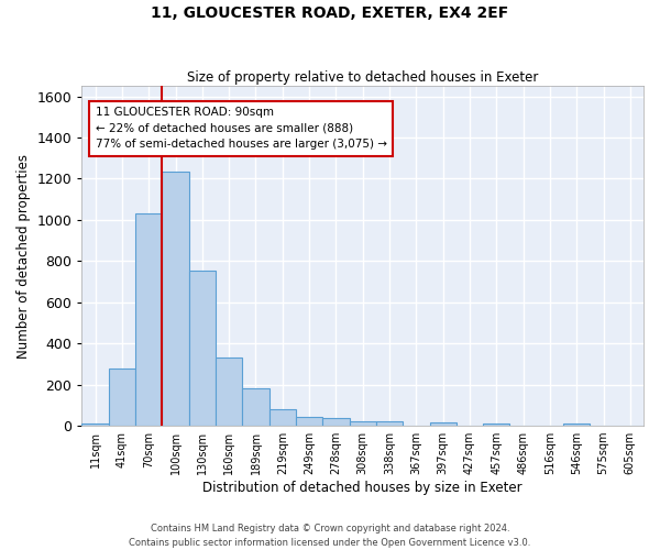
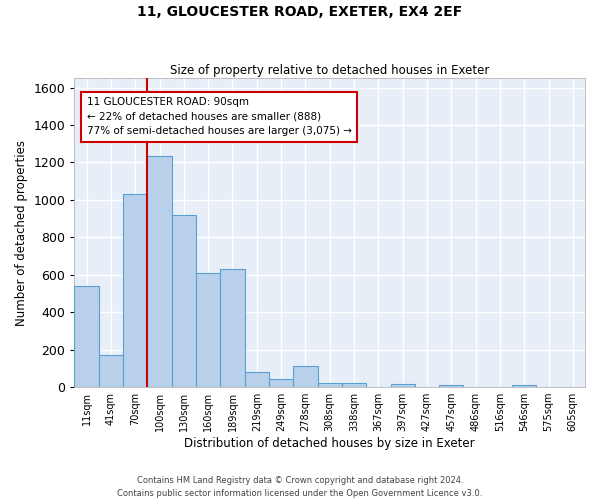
11sqm: 10 -> 540
41sqm: 280 -> 170
130sqm: 760 -> 920
160sqm: 330 -> 610
189sqm: 180 -> 630
278sqm: 40 -> 110
